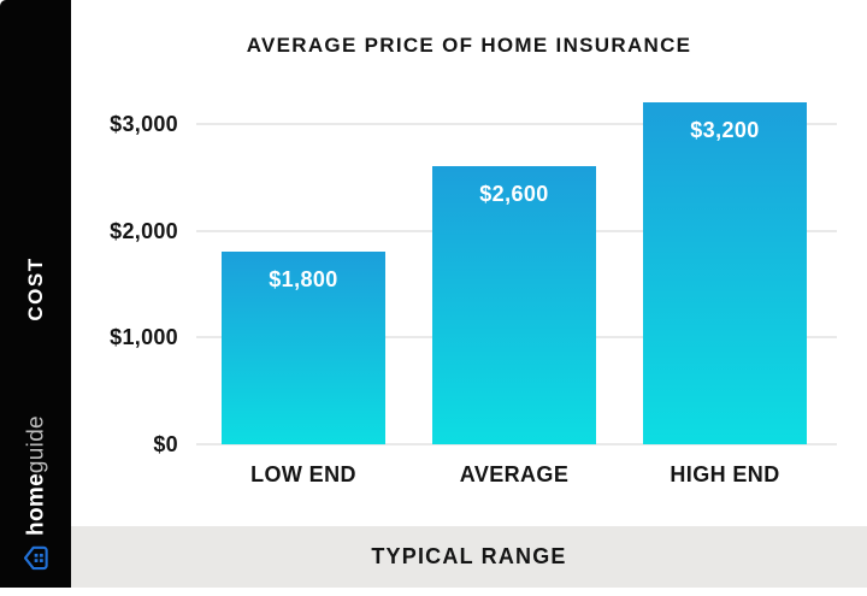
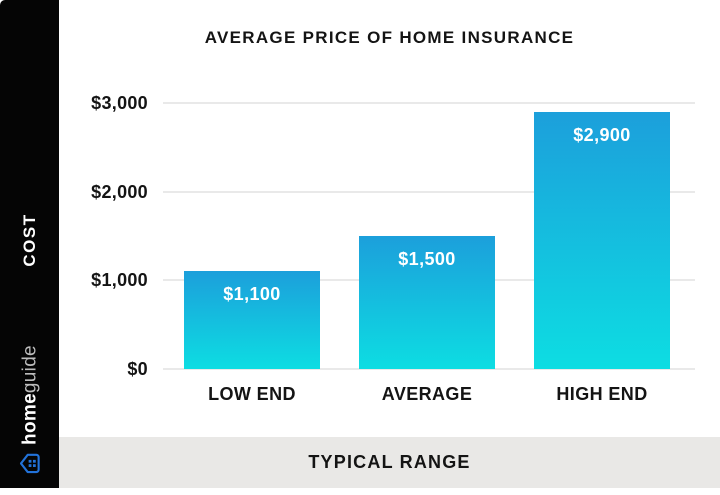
LOW END: $1,800 -> $1,100
AVERAGE: $2,600 -> $1,500
HIGH END: $3,200 -> $2,900
